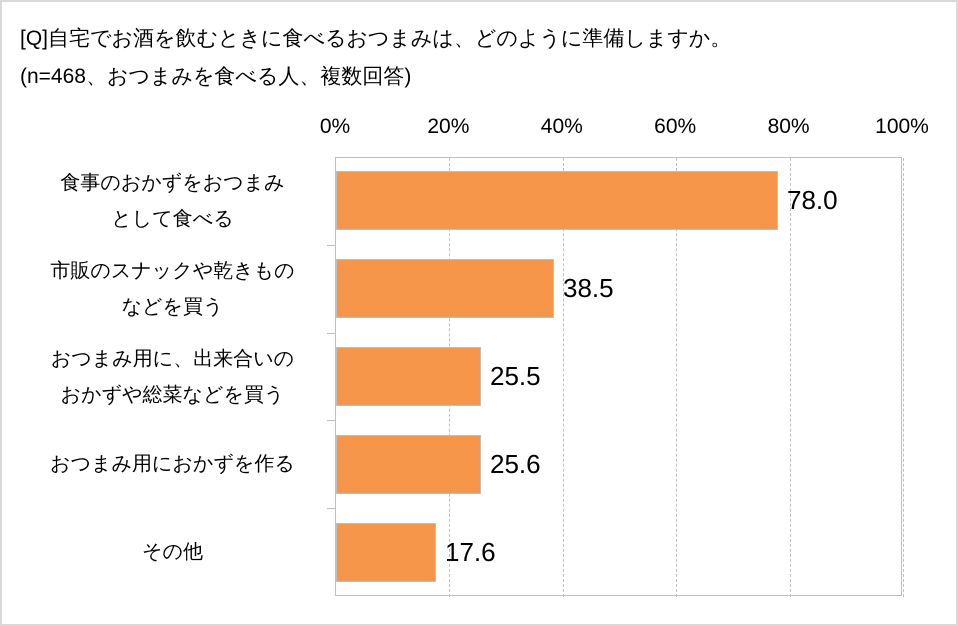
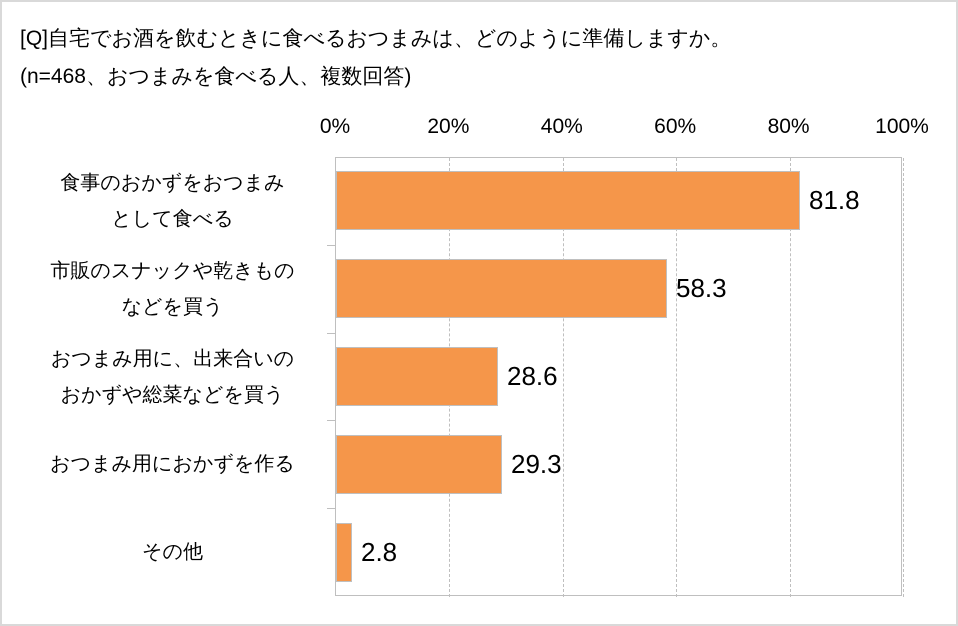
食事のおかずをおつまみとして食べる: 78.0 -> 81.8
市販のスナックや乾きものなどを買う: 38.5 -> 58.3
おつまみ用に、出来合いのおかずや総菜などを買う: 25.5 -> 28.6
おつまみ用におかずを作る: 25.6 -> 29.3
その他: 17.6 -> 2.8
